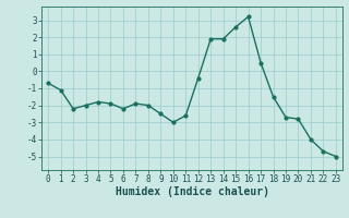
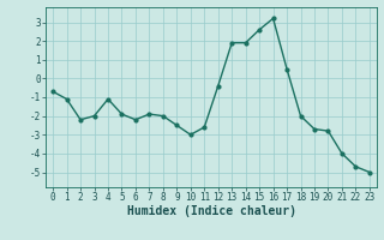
4: -1.8 -> -1.1
18: -1.5 -> -2.0
